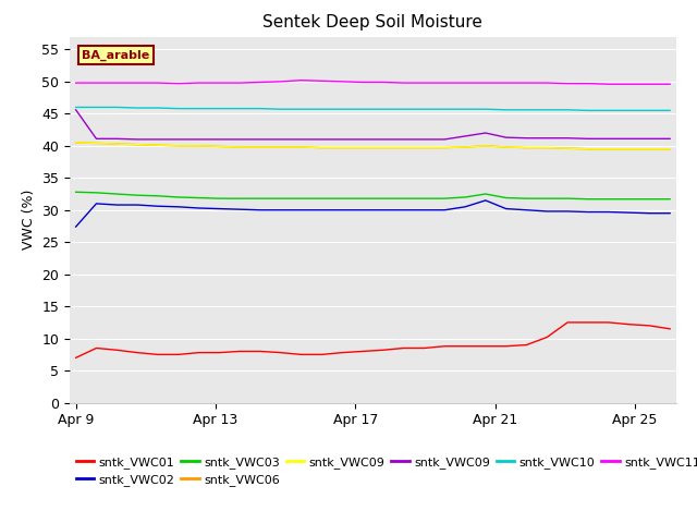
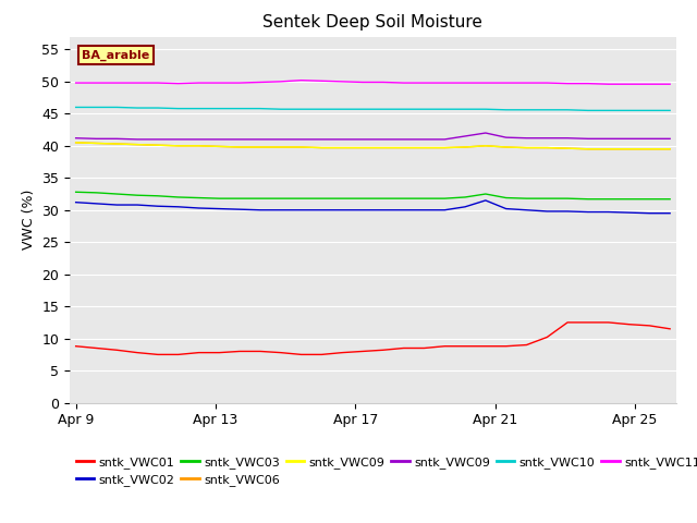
sntk_VWC01/Apr 9: 7.0 -> 8.8
sntk_VWC02/Apr 9: 27.4 -> 31.2
sntk_VWC09/Apr 9: 45.6 -> 41.2
